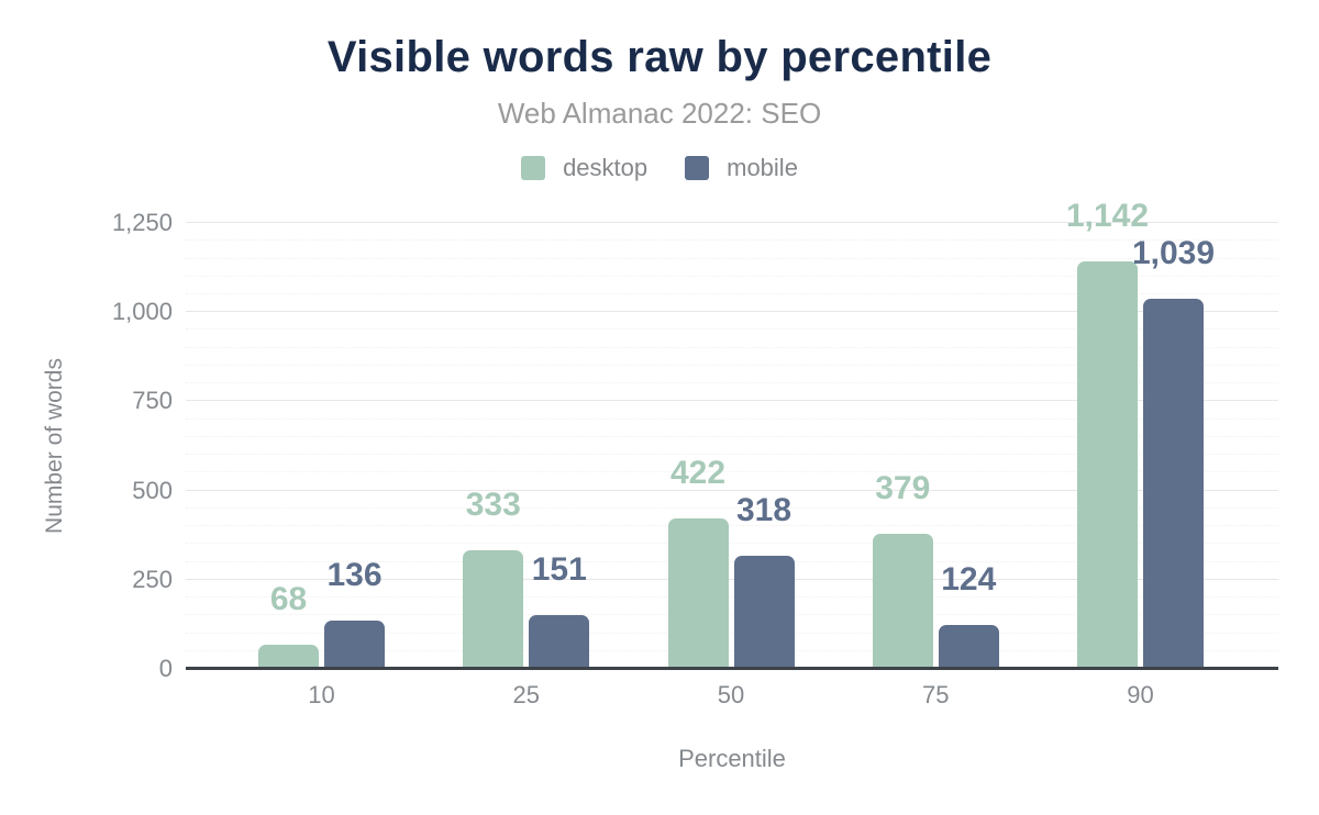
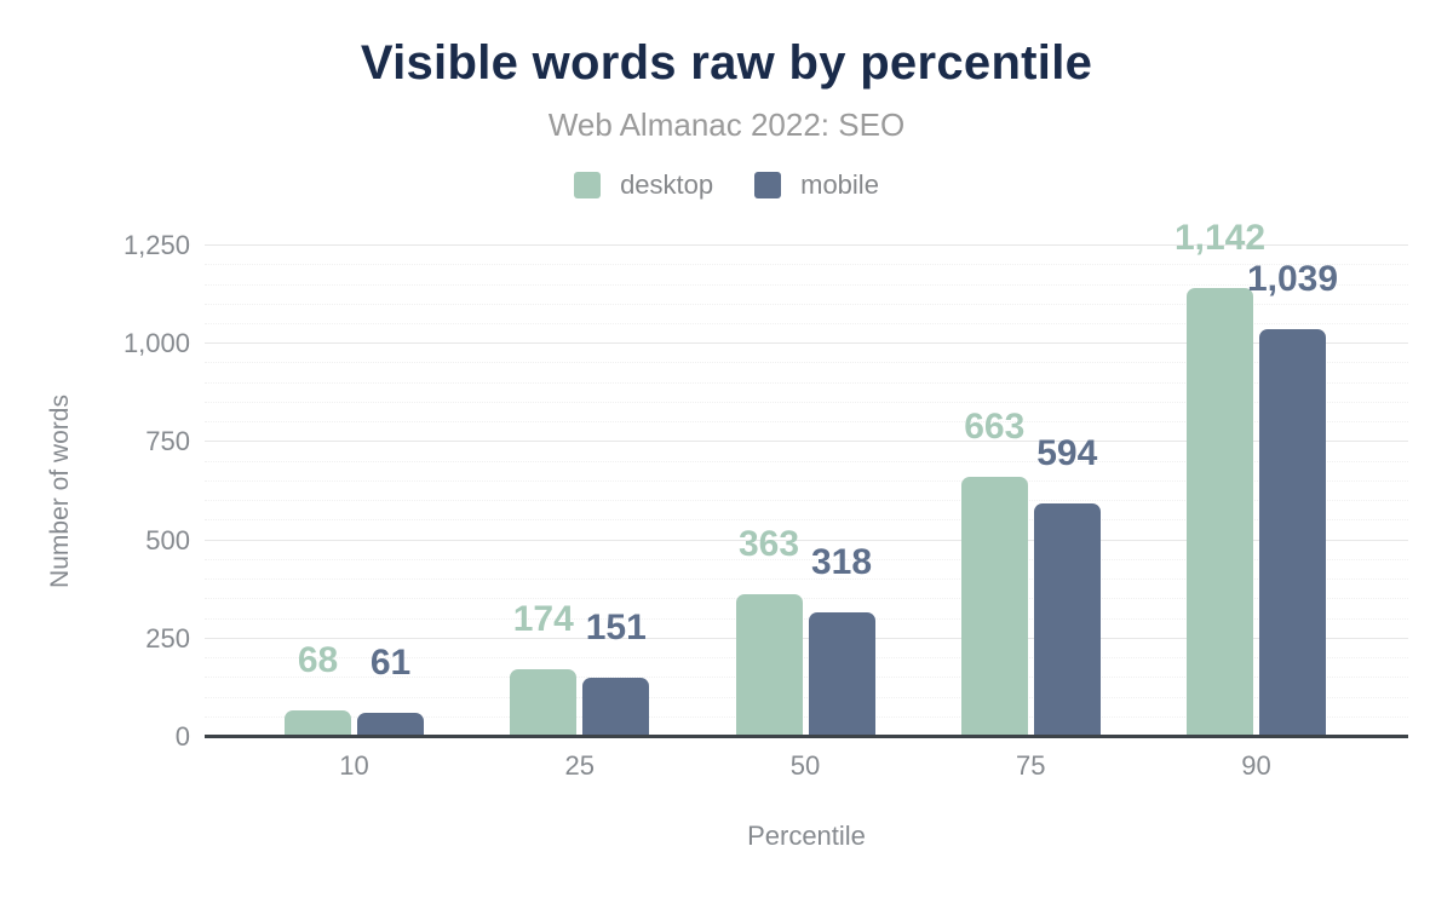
mobile/10: 136 -> 61
desktop/25: 333 -> 174
desktop/50: 422 -> 363
desktop/75: 379 -> 663
mobile/75: 124 -> 594
